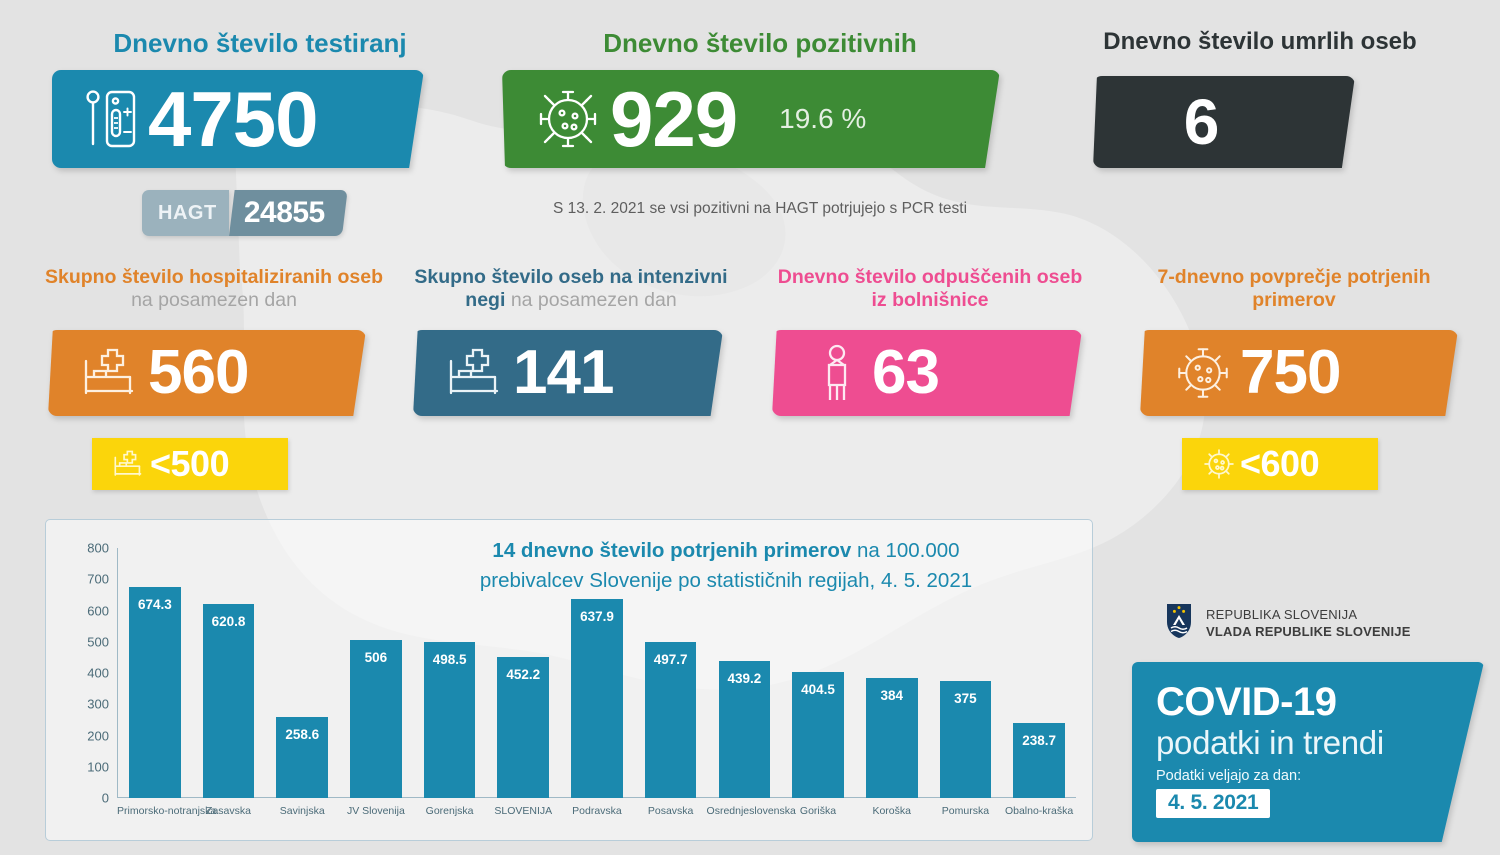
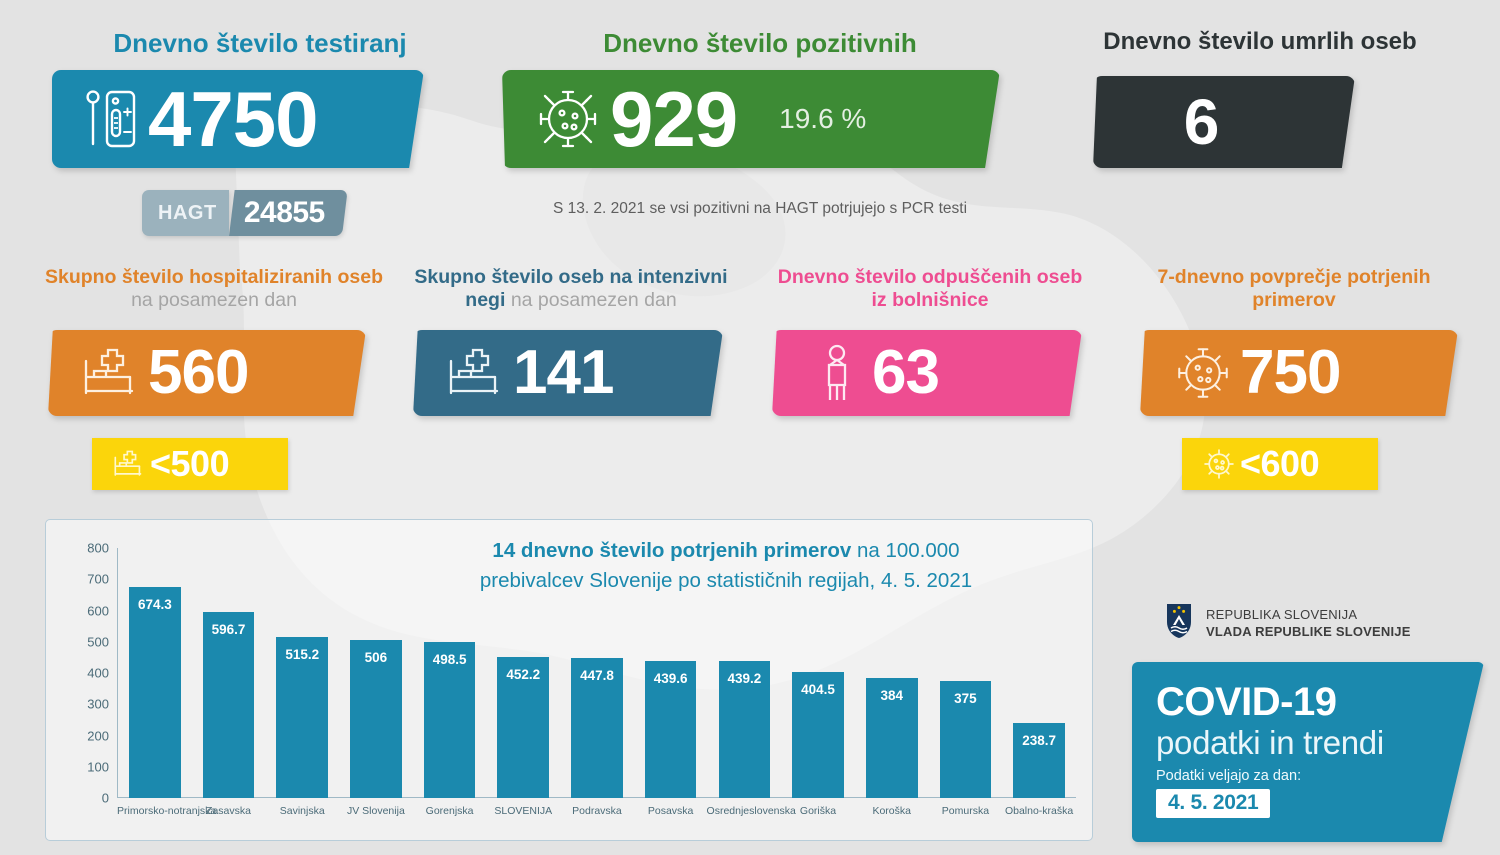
Zasavska: 620.8 -> 596.7
Savinjska: 258.6 -> 515.2
Podravska: 637.9 -> 447.8
Posavska: 497.7 -> 439.6
